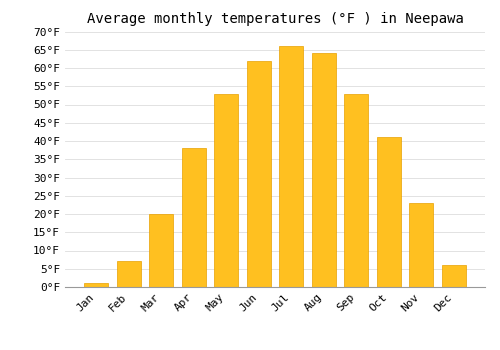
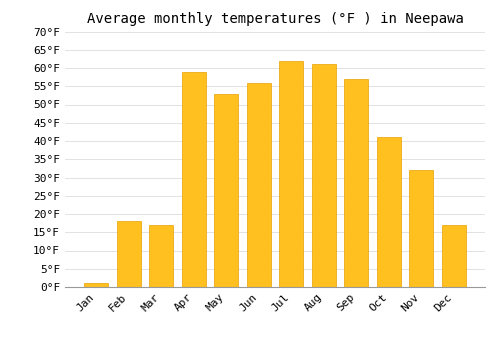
Feb: 7°F -> 18°F
Mar: 20°F -> 17°F
Apr: 38°F -> 59°F
Jun: 62°F -> 56°F
Jul: 66°F -> 62°F
Aug: 64°F -> 61°F
Sep: 53°F -> 57°F
Nov: 23°F -> 32°F
Dec: 6°F -> 17°F
